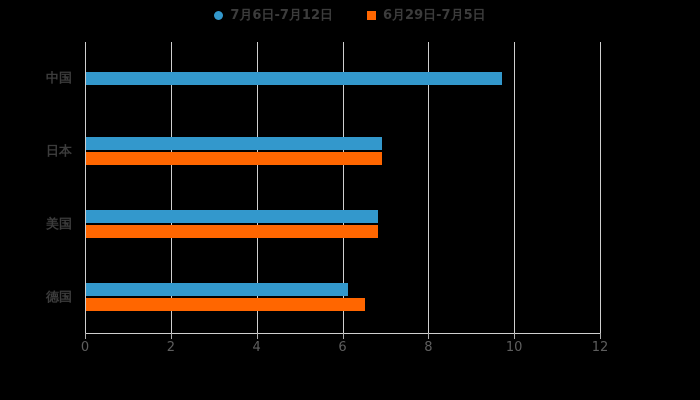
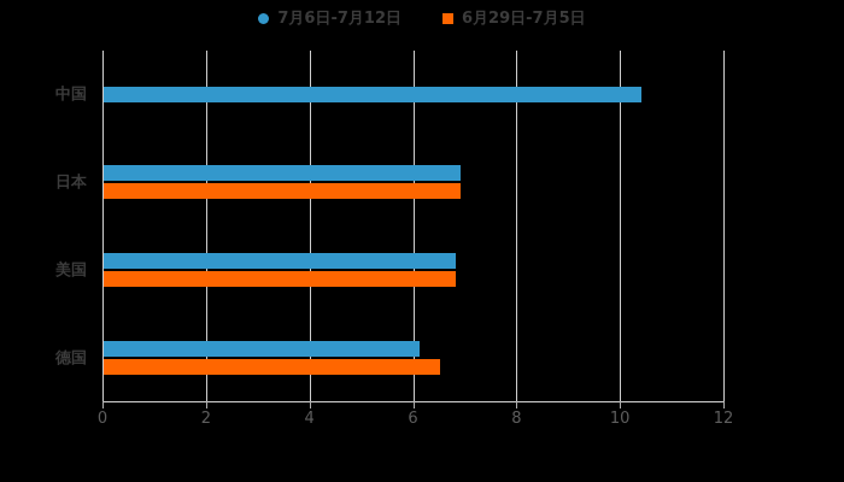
7月6日-7月12日/中国: 9.7 -> 10.4
